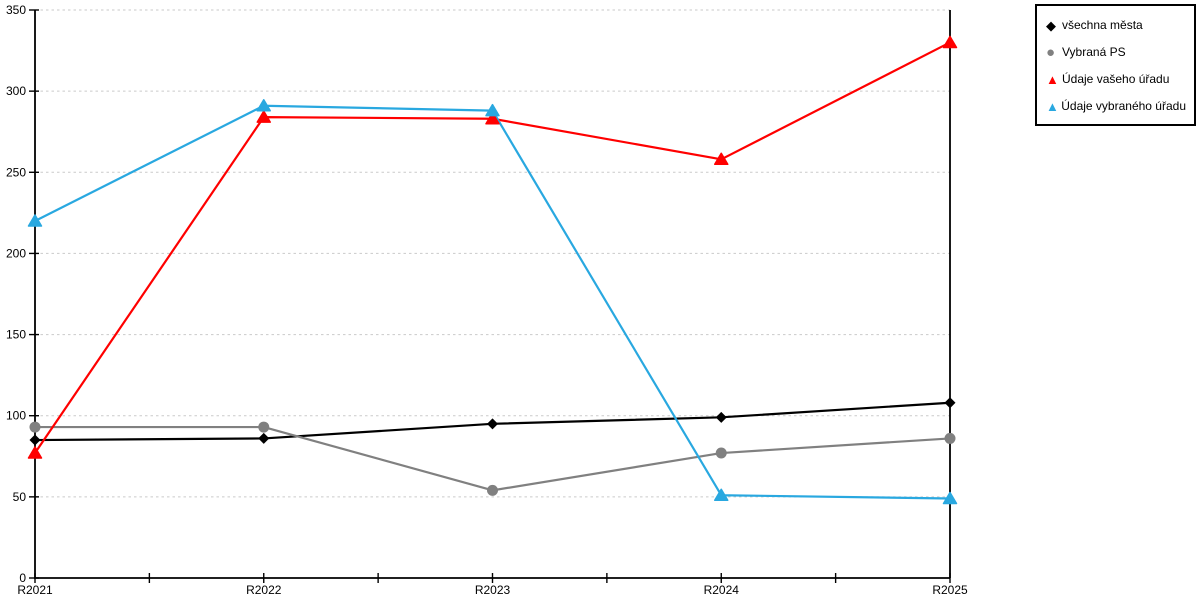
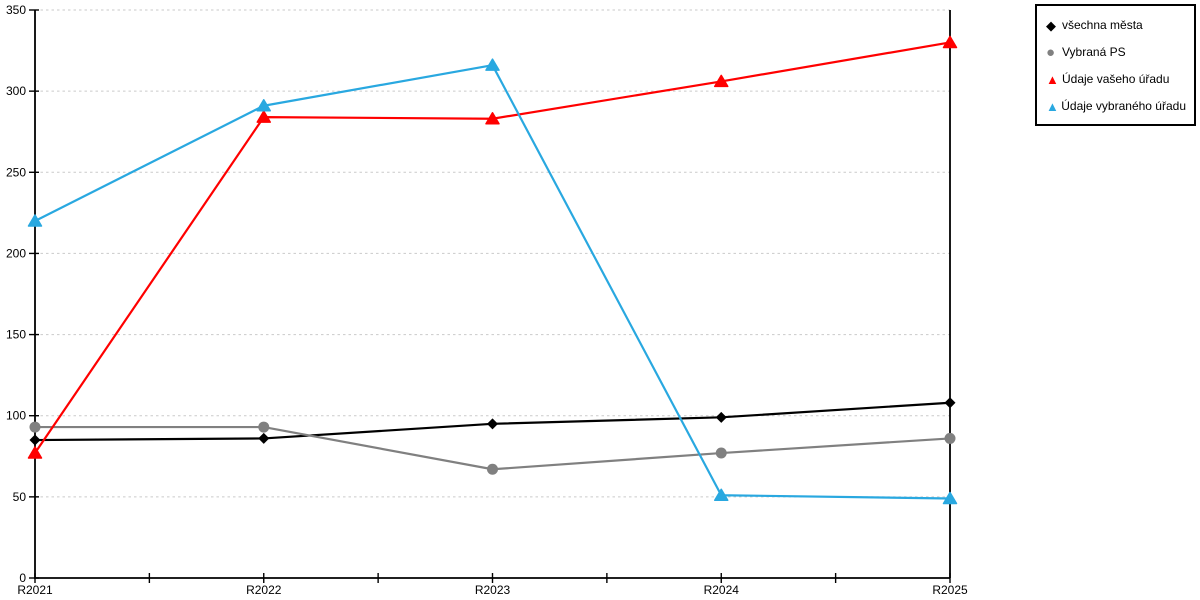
Vybraná PS/R2023: 54 -> 67
Údaje vybraného úřadu/R2023: 288 -> 316
Údaje vašeho úřadu/R2024: 258 -> 306
